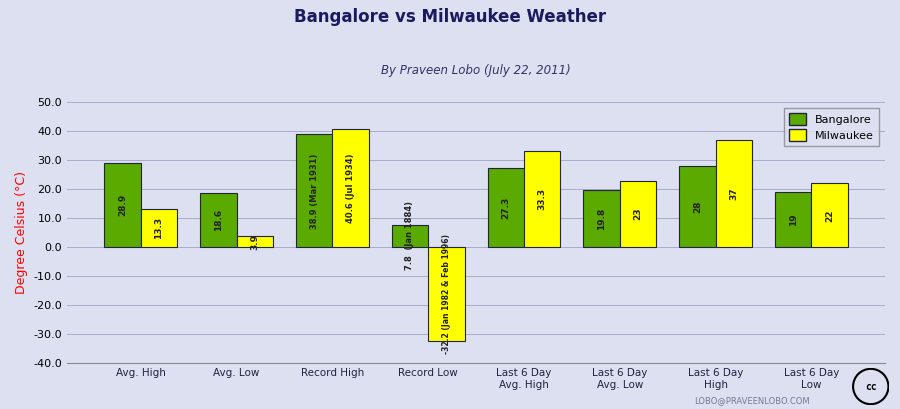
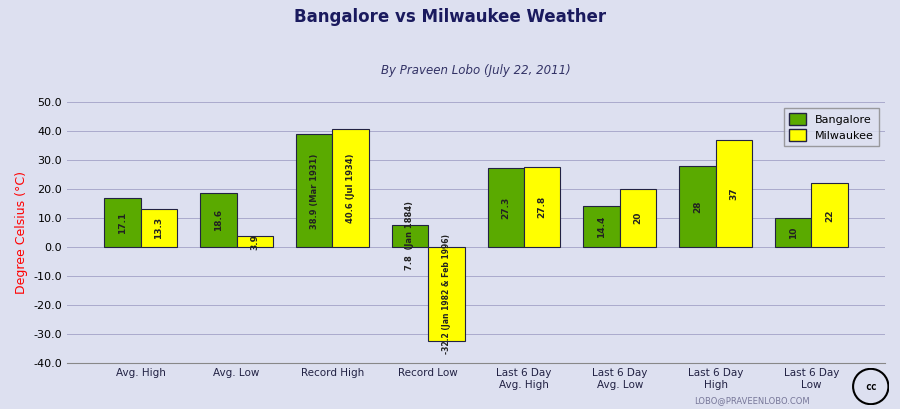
Bangalore/Avg. High: 28.9 -> 17.1
Milwaukee/Last 6 Day Avg. High: 33.3 -> 27.8
Bangalore/Last 6 Day Avg. Low: 19.8 -> 14.4
Milwaukee/Last 6 Day Avg. Low: 23 -> 20
Bangalore/Last 6 Day Low: 19 -> 10
